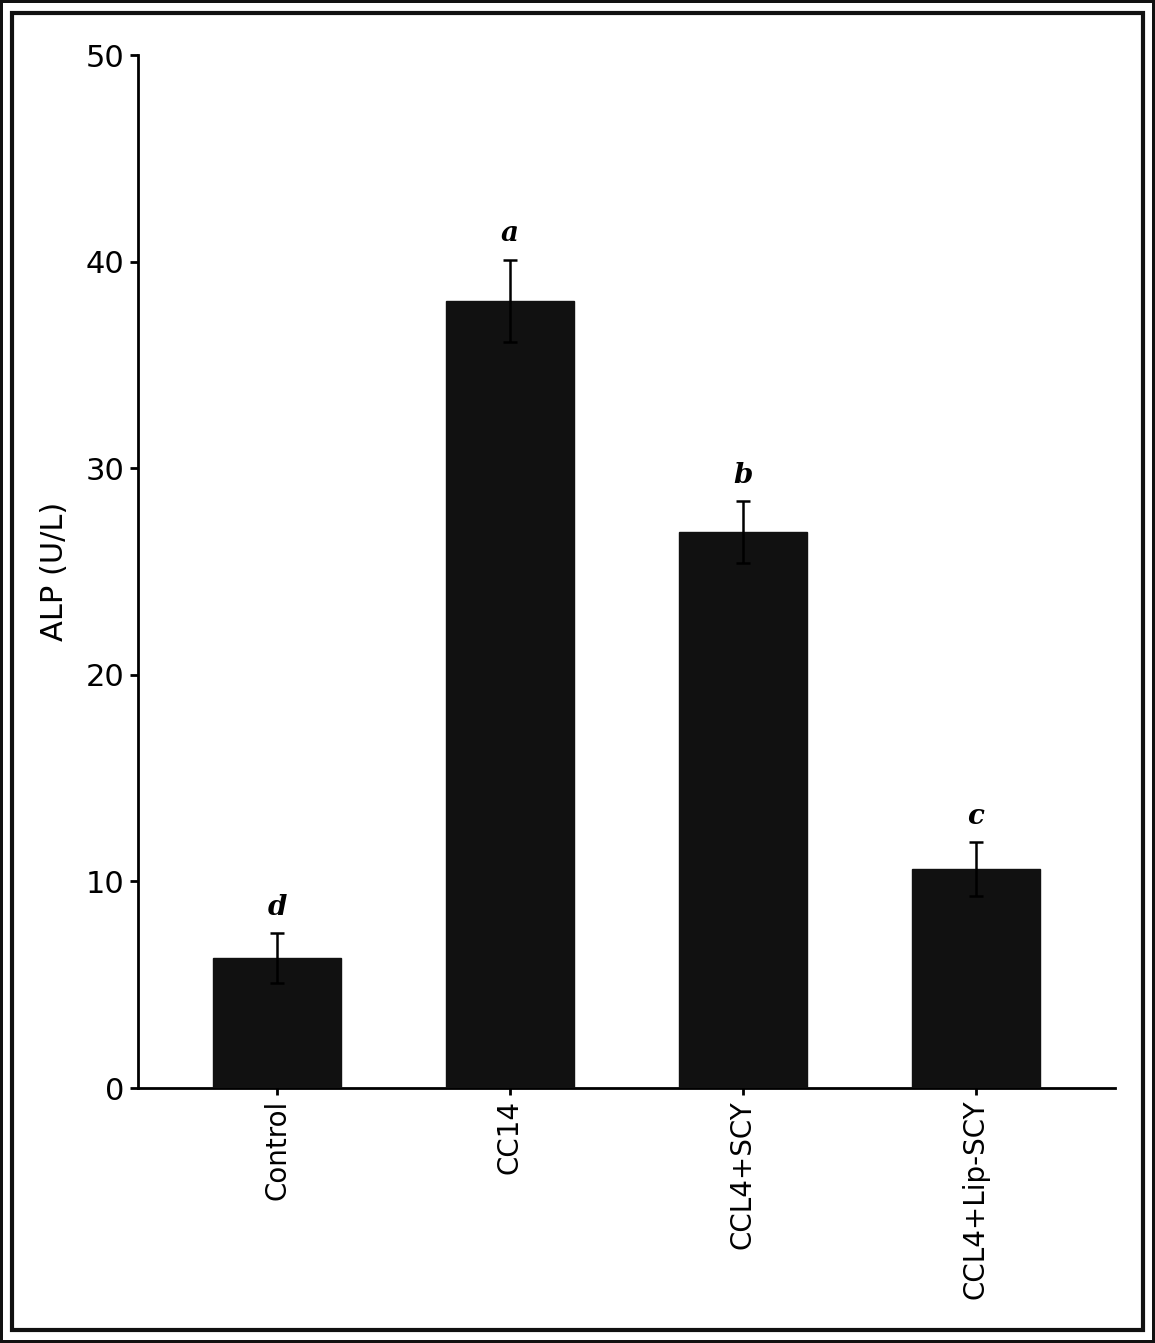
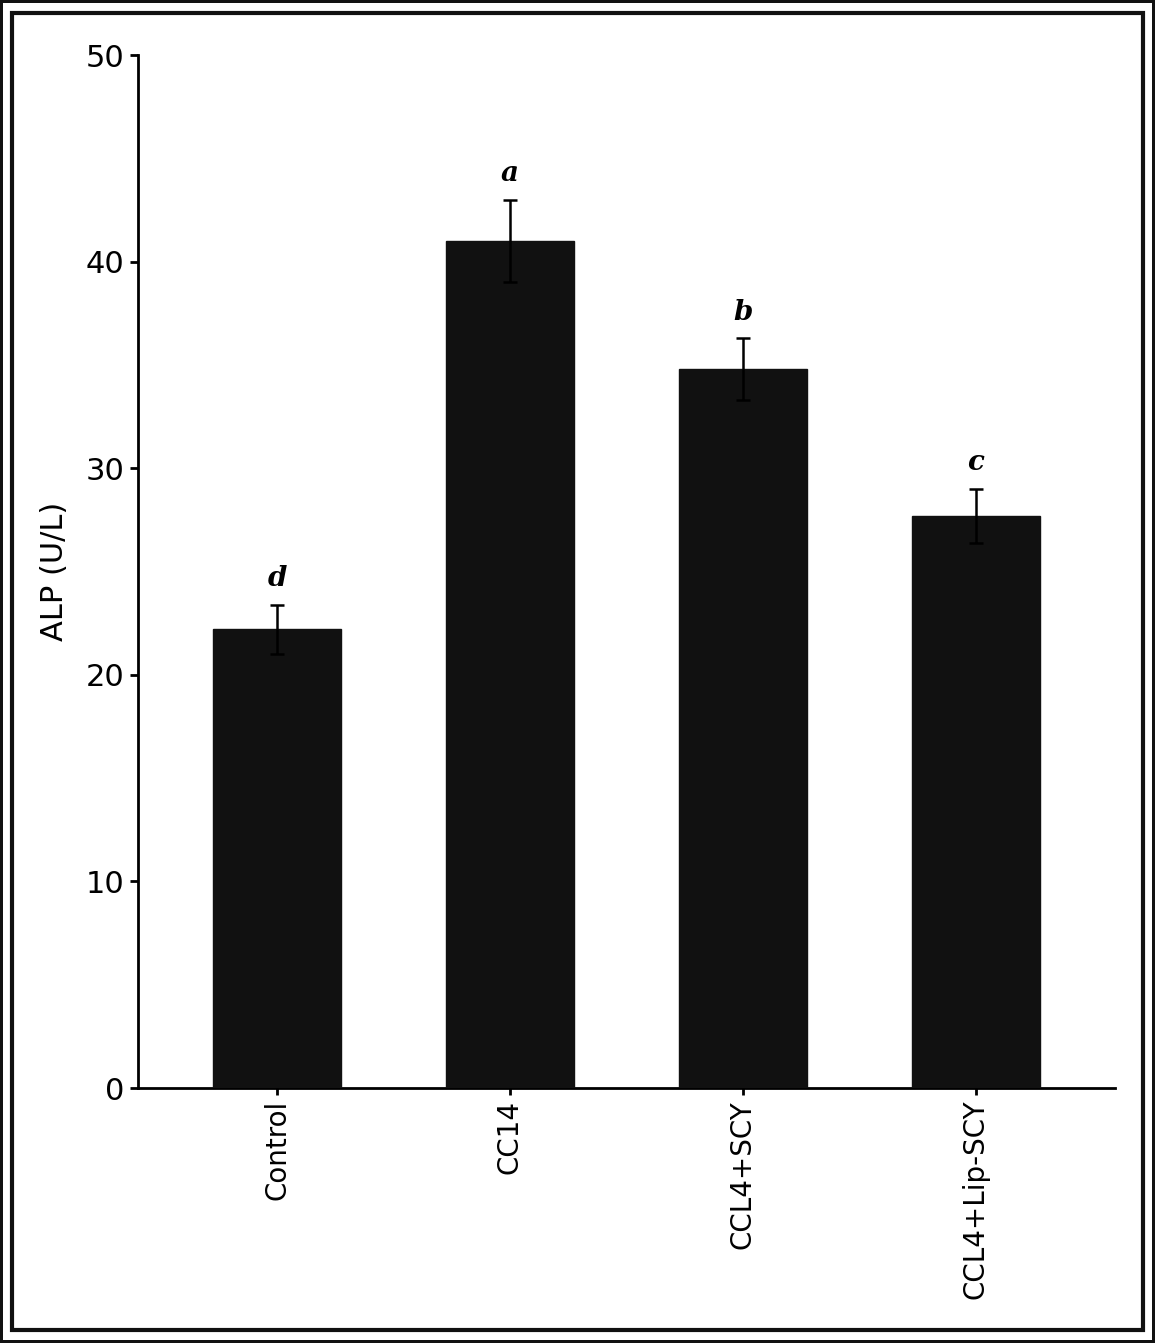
Control: 6.3 -> 22.2
CC14: 38.1 -> 41.0
CCL4+SCY: 26.9 -> 34.8
CCL4+Lip-SCY: 10.6 -> 27.7
